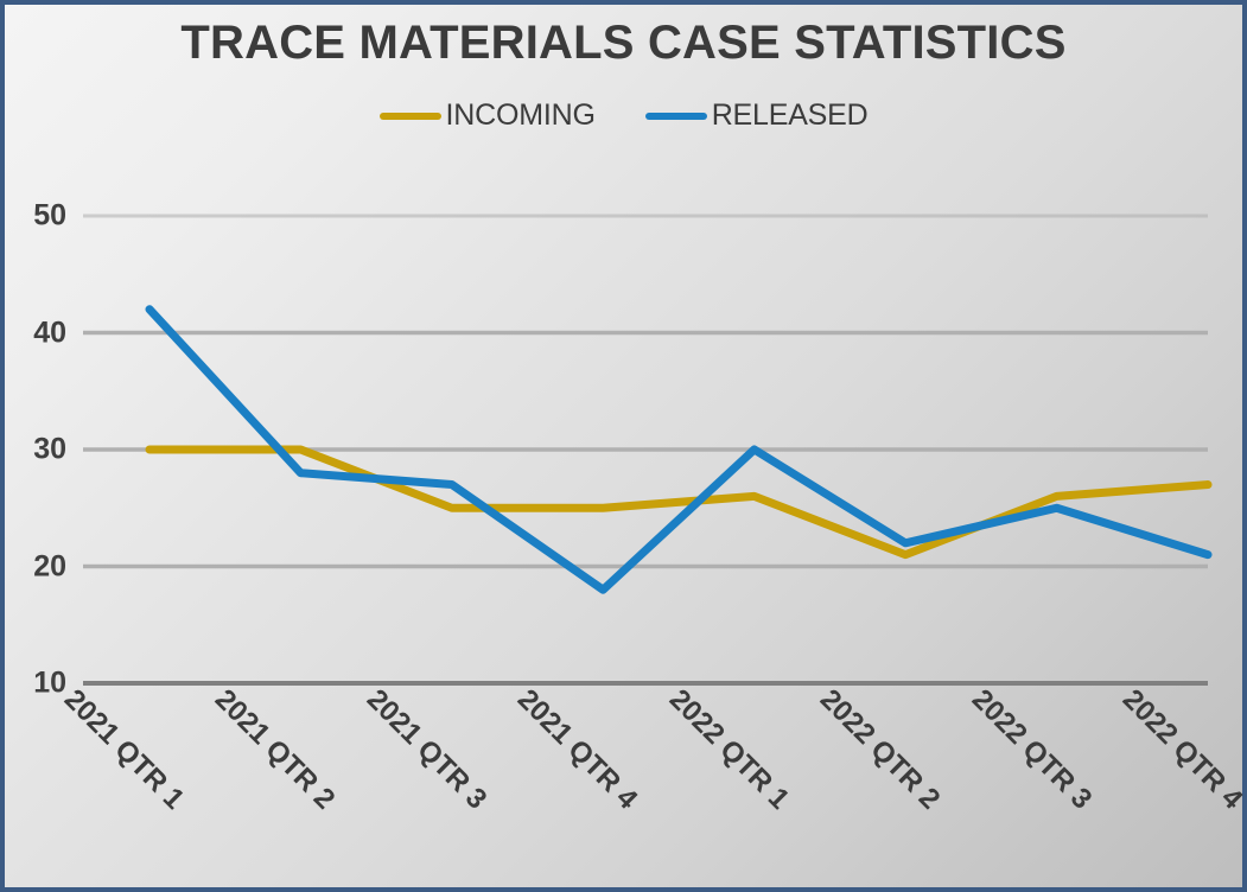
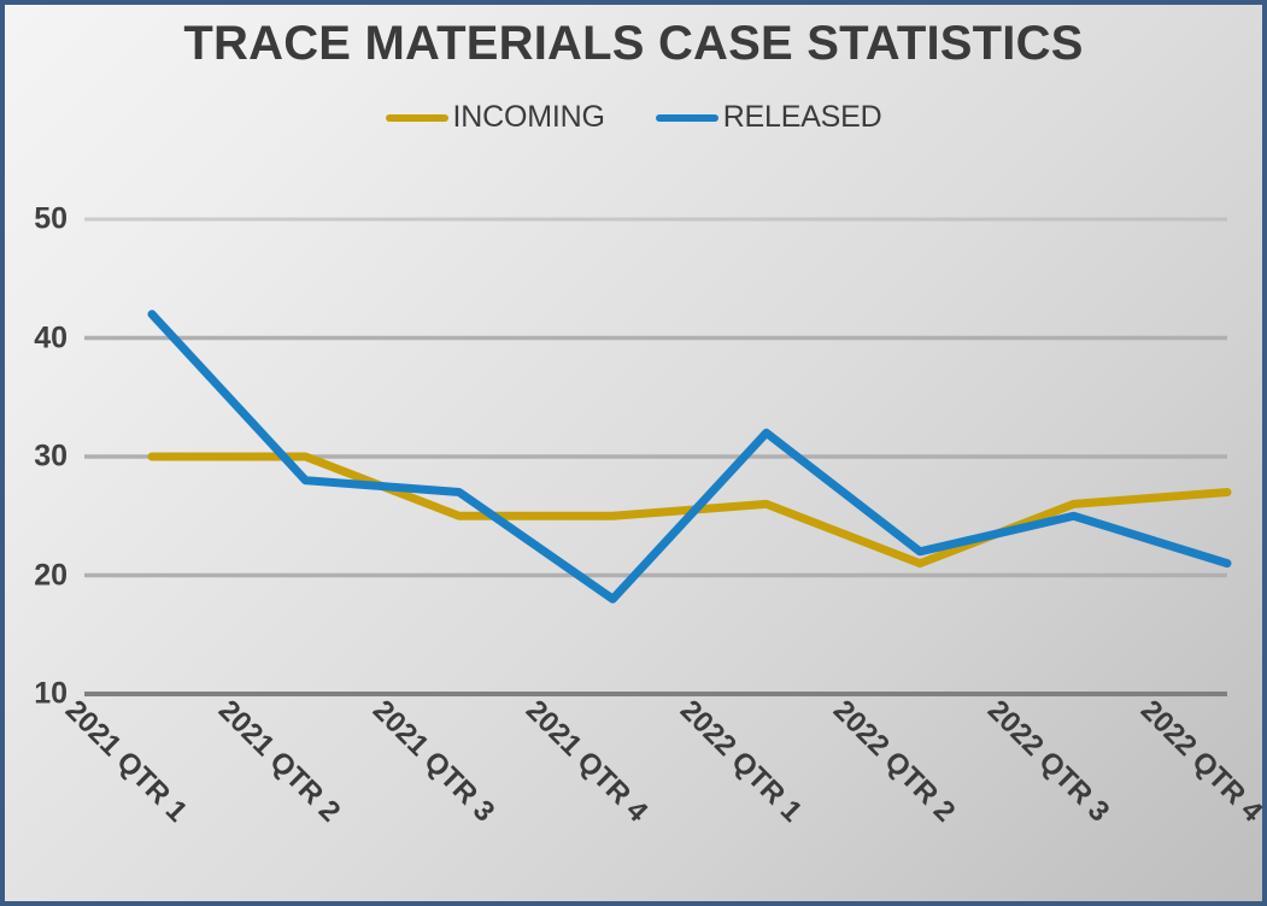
RELEASED/2022 QTR 1: 30 -> 32
